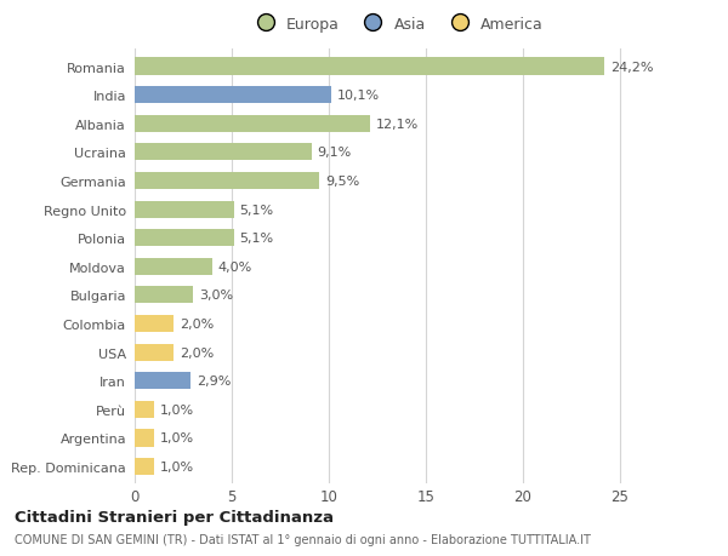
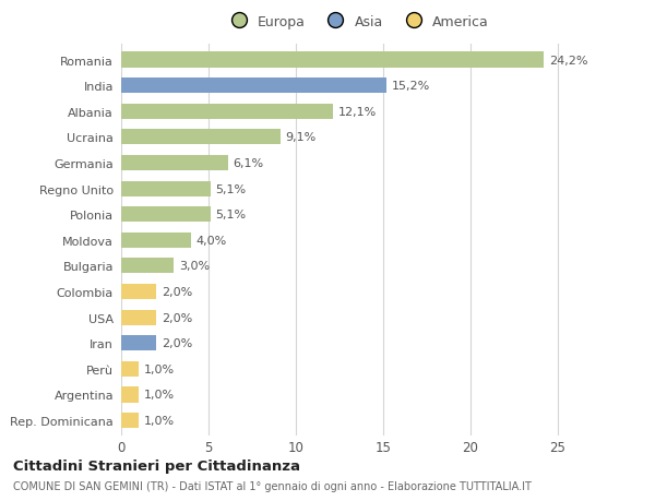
India: 10,1% -> 15,2%
Germania: 9,5% -> 6,1%
Iran: 2,9% -> 2,0%
